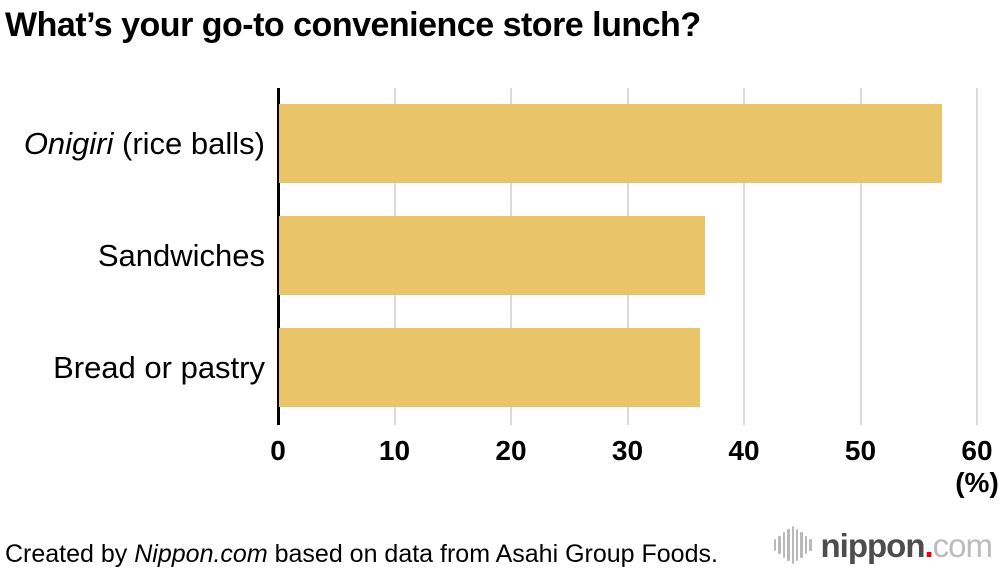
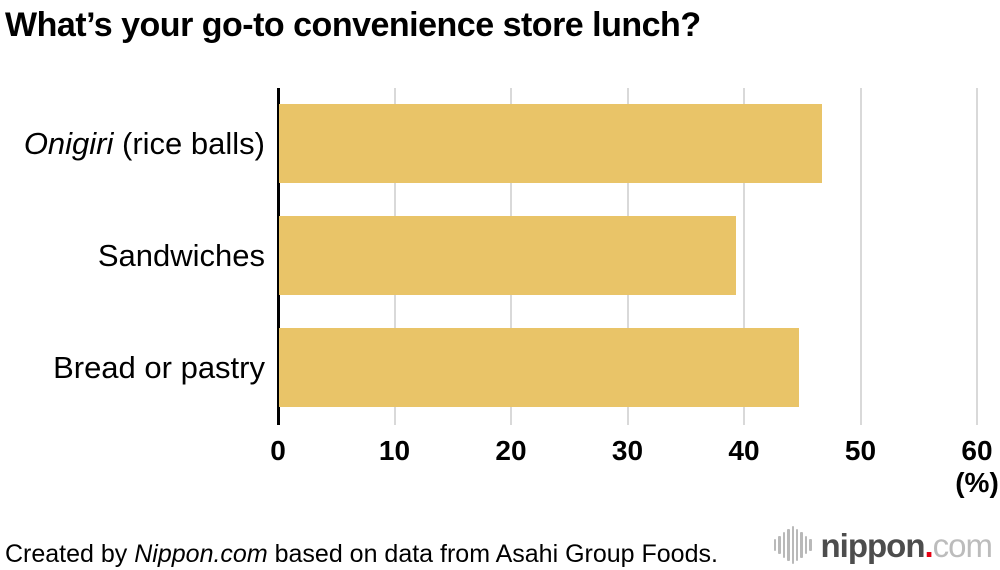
Onigiri (rice balls): 56.9 -> 46.6
Sandwiches: 36.6 -> 39.2
Bread or pastry: 36.1 -> 44.6
